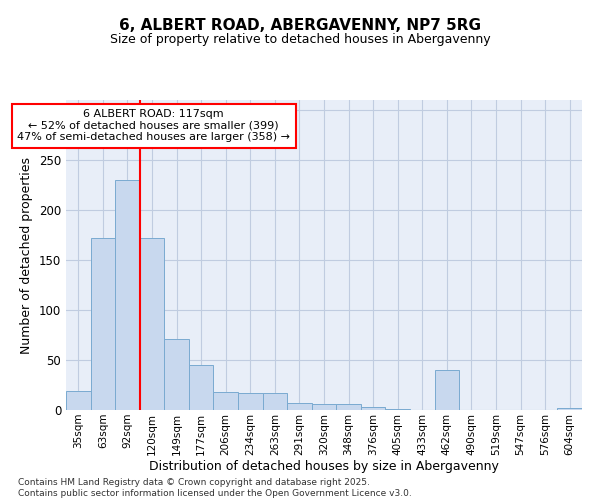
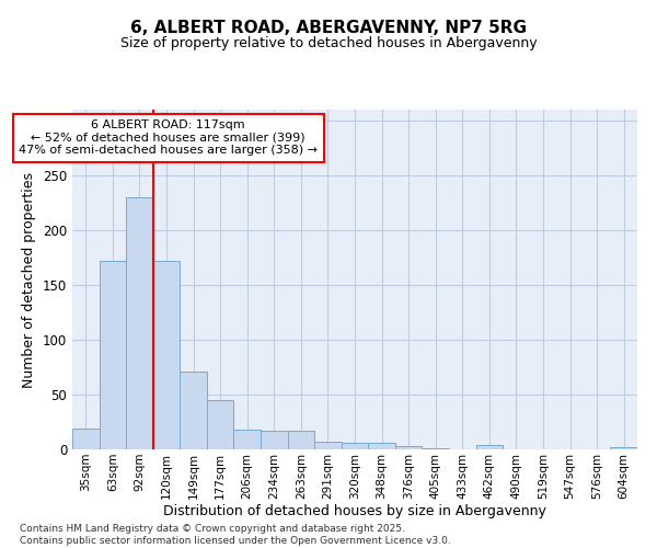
462sqm: 40 -> 4
